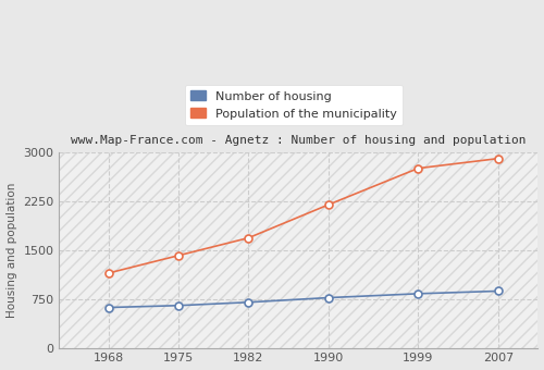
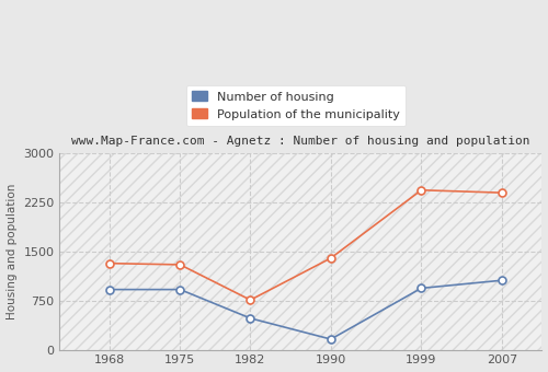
Number of housing/1968: 620 -> 920
Population of the municipality/1968: 1150 -> 1320
Number of housing/1975: 650 -> 920
Population of the municipality/1975: 1420 -> 1300
Number of housing/1982: 700 -> 480
Population of the municipality/1982: 1690 -> 760
Number of housing/1990: 770 -> 160
Population of the municipality/1990: 2200 -> 1400
Number of housing/1999: 830 -> 940
Population of the municipality/1999: 2760 -> 2440
Number of housing/2007: 870 -> 1060
Population of the municipality/2007: 2910 -> 2400
